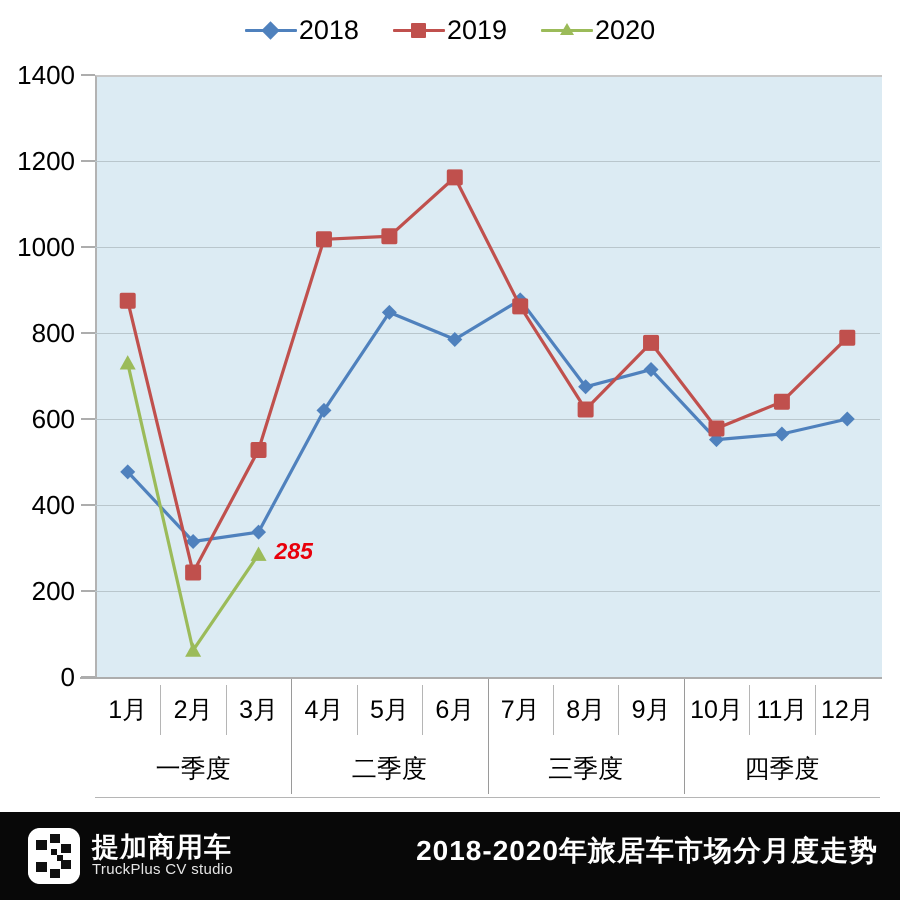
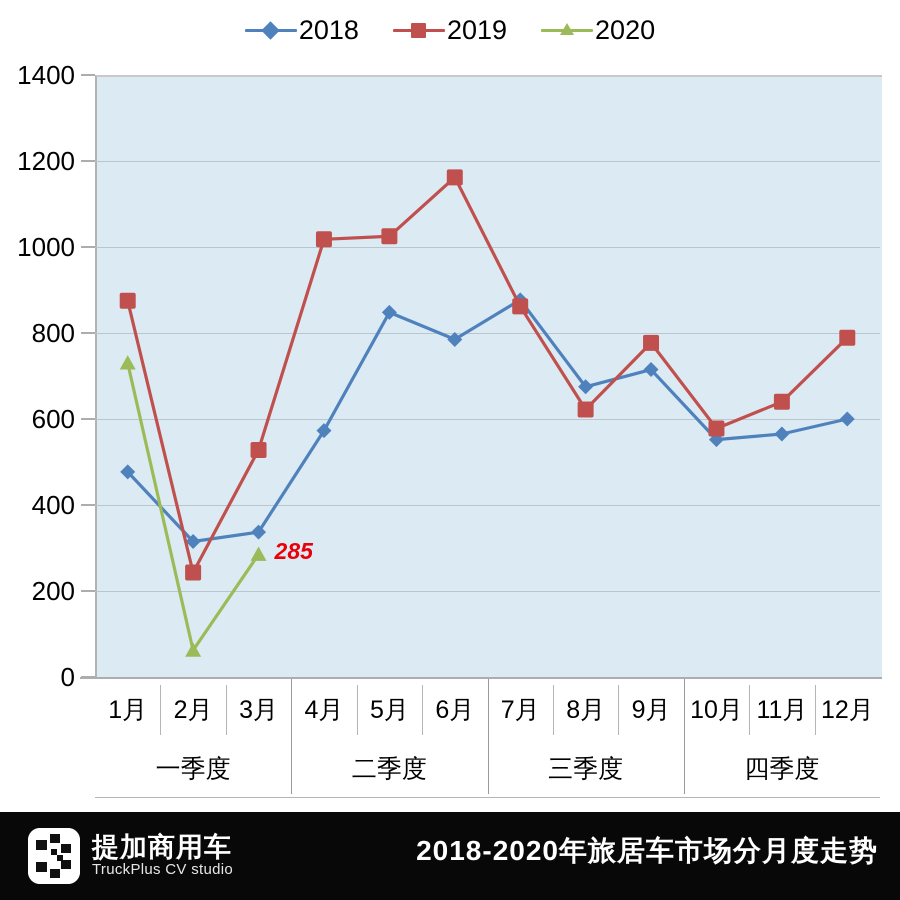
2018/4月: 620 -> 570
